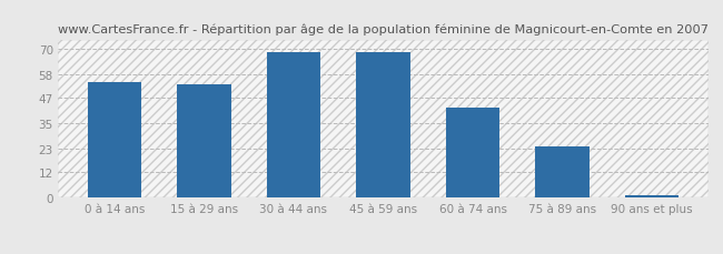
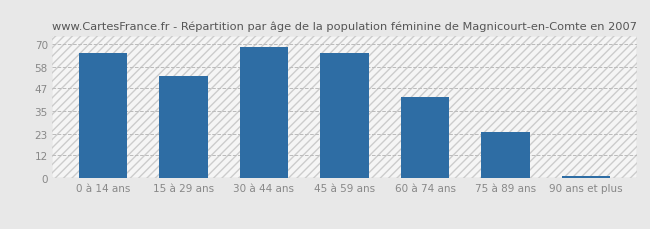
0 à 14 ans: 54 -> 65
45 à 59 ans: 68 -> 65
